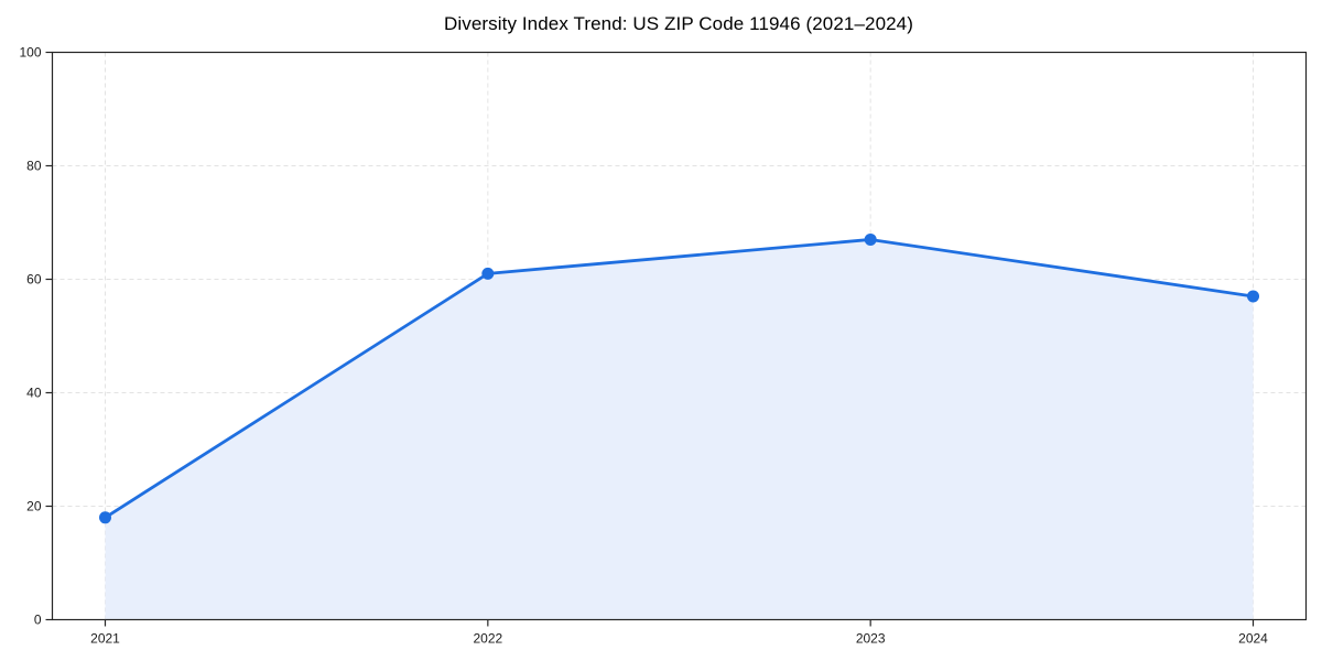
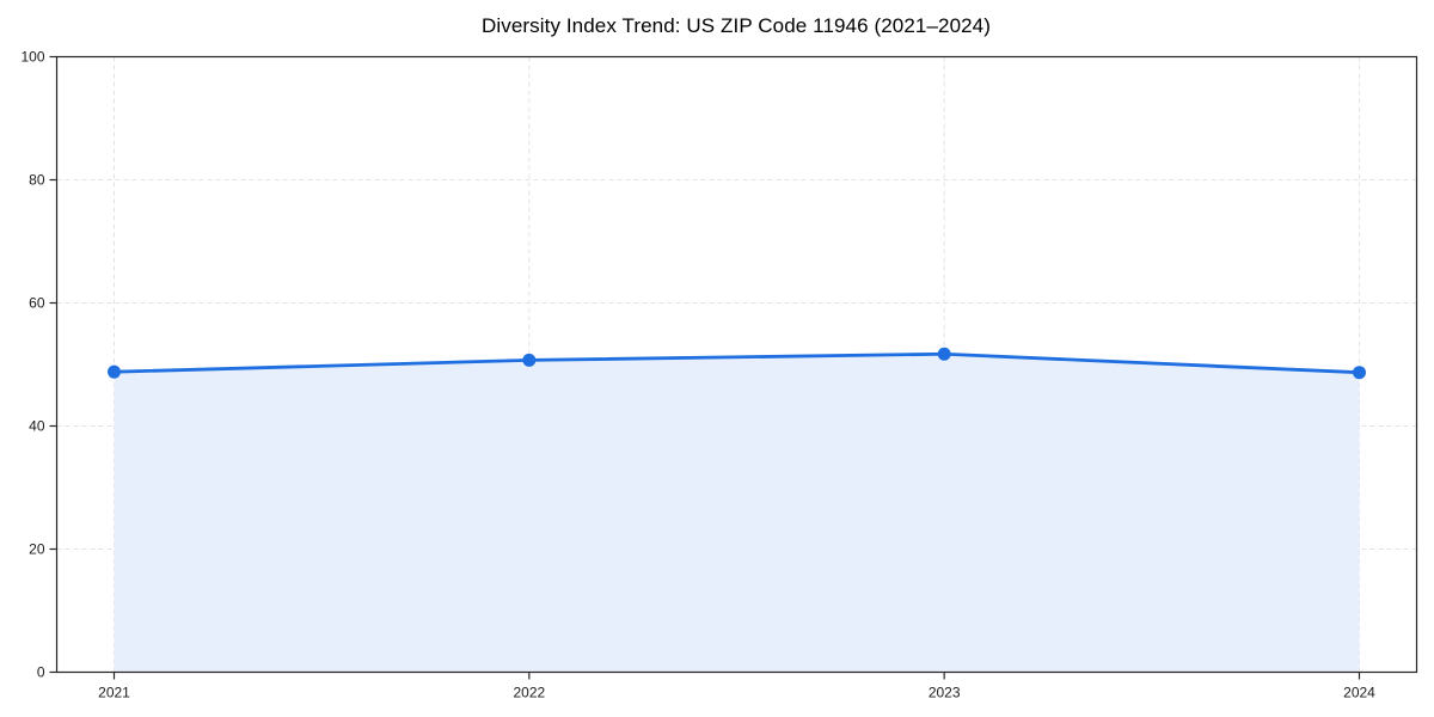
2021: 18 -> 49
2022: 61 -> 51
2023: 67 -> 52
2024: 57 -> 49
